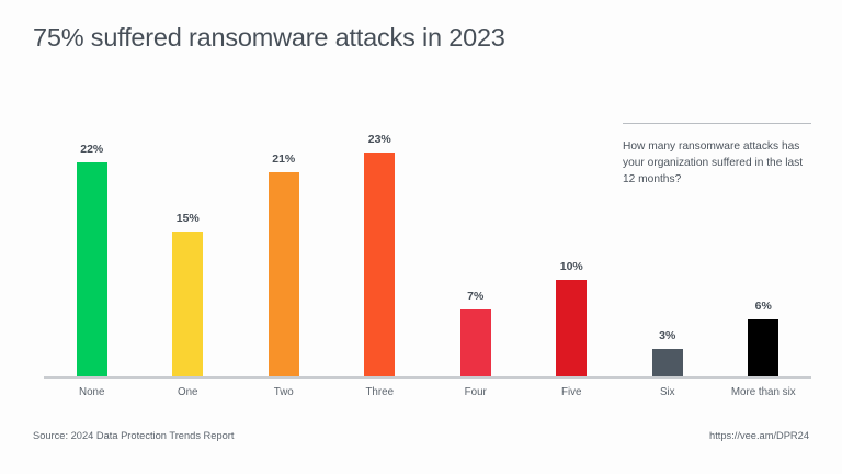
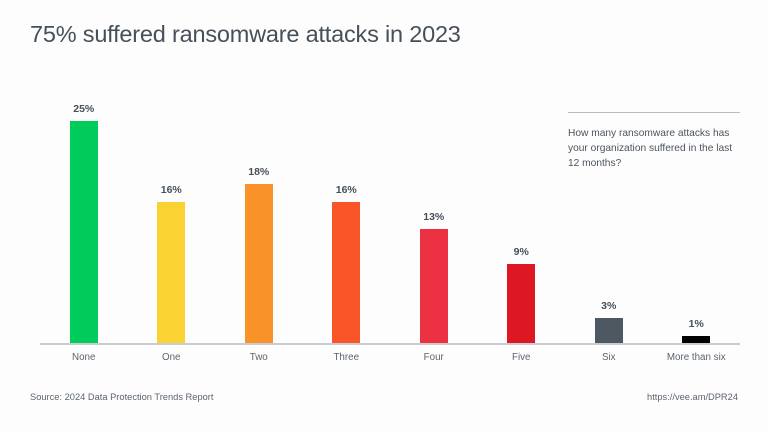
None: 22% -> 25%
One: 15% -> 16%
Two: 21% -> 18%
Three: 23% -> 16%
Four: 7% -> 13%
Five: 10% -> 9%
More than six: 6% -> 1%
